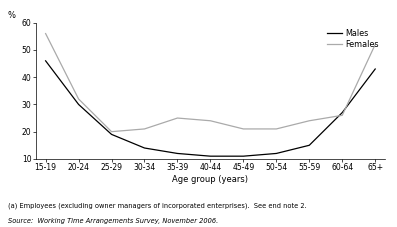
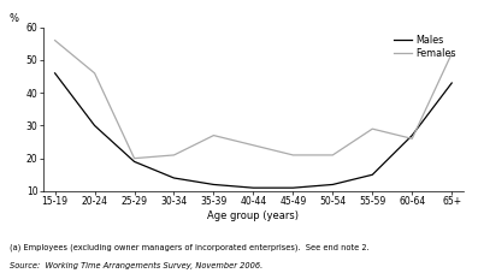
Females/20-24: 32 -> 46
Females/35-39: 25 -> 27
Females/55-59: 24 -> 29
